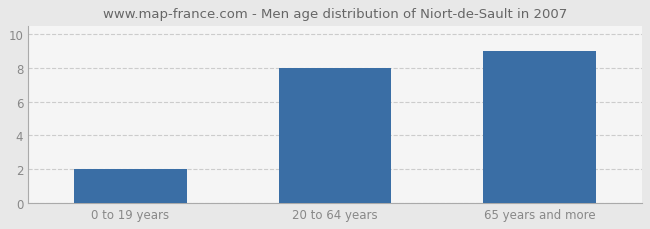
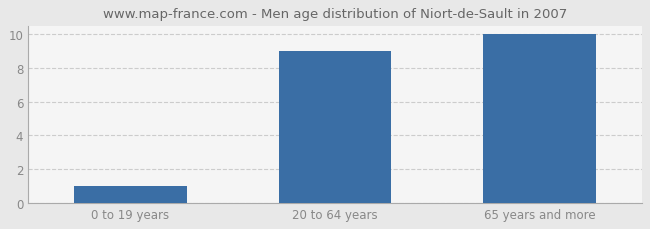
0 to 19 years: 2 -> 1
20 to 64 years: 8 -> 9
65 years and more: 9 -> 10
